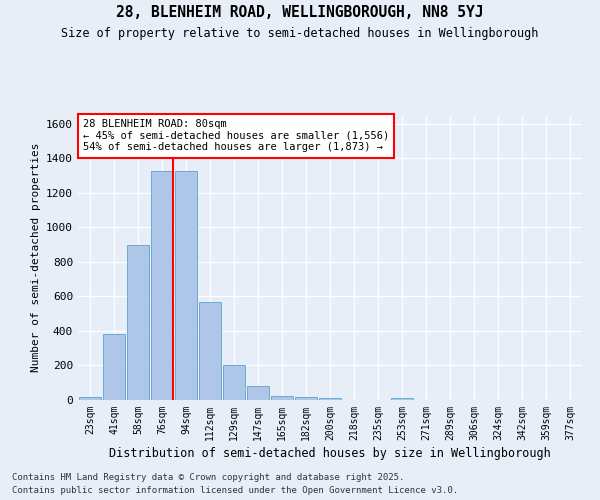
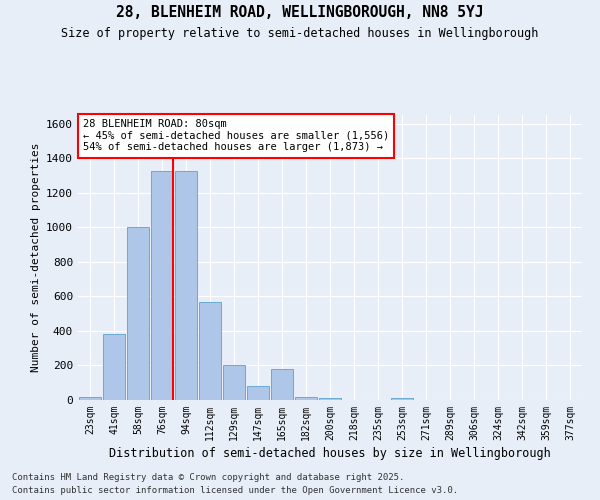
58sqm: 900 -> 1000
165sqm: 20 -> 180
